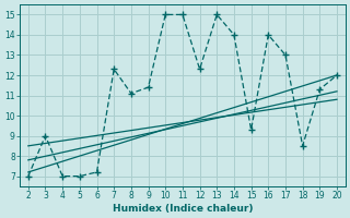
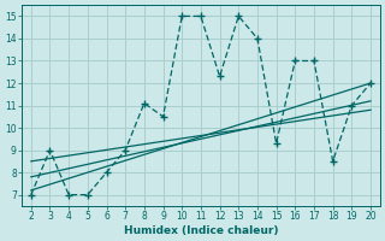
6: 7.2 -> 8.0
7: 12.3 -> 9.0
9: 11.4 -> 10.5
16: 14.0 -> 13.0
19: 11.3 -> 11.0
